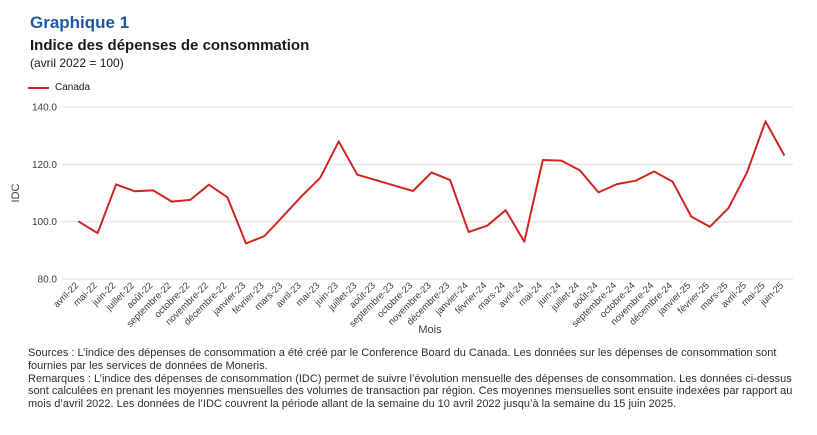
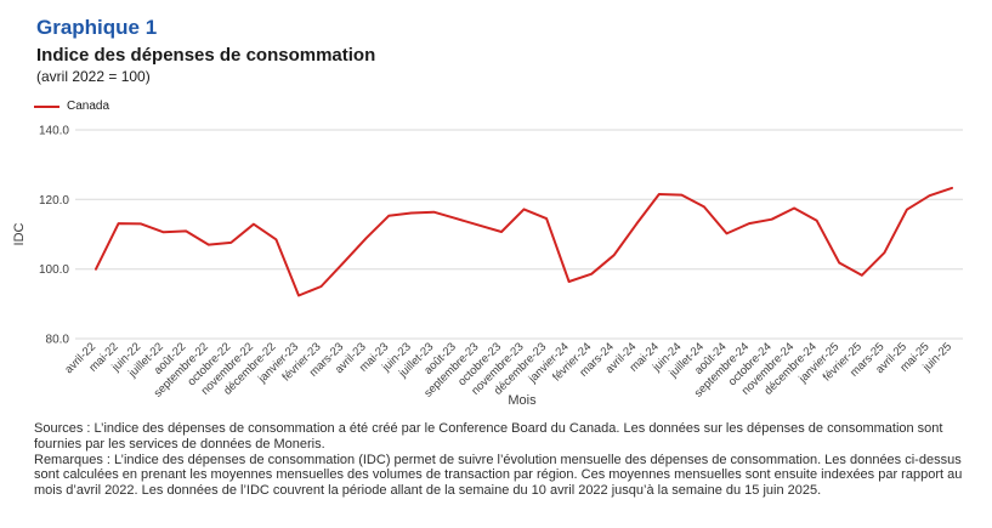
mai-22: 96 -> 113
juin-23: 128 -> 116
avril-24: 93 -> 113
mai-25: 135 -> 121
